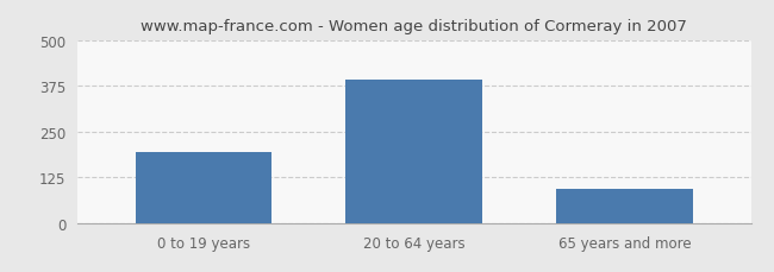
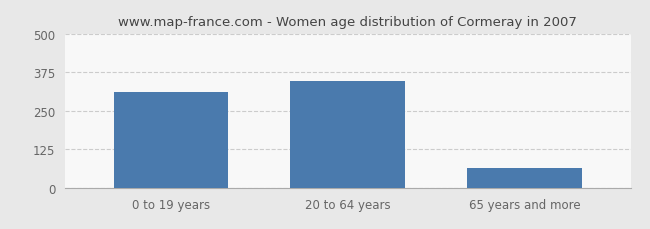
0 to 19 years: 193 -> 310
20 to 64 years: 390 -> 345
65 years and more: 93 -> 65
